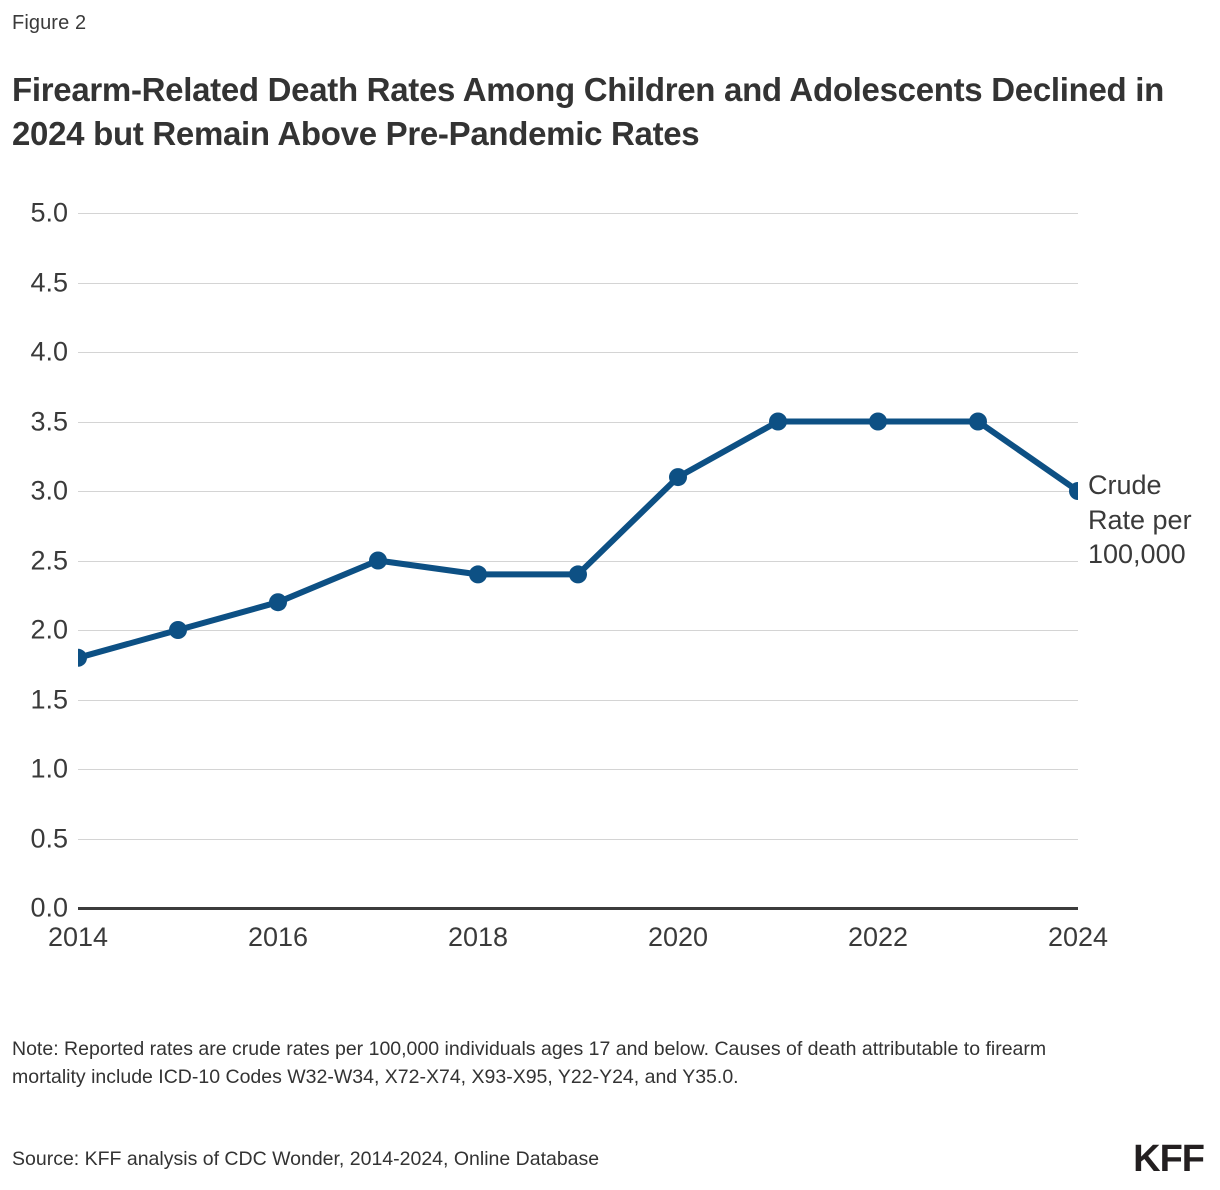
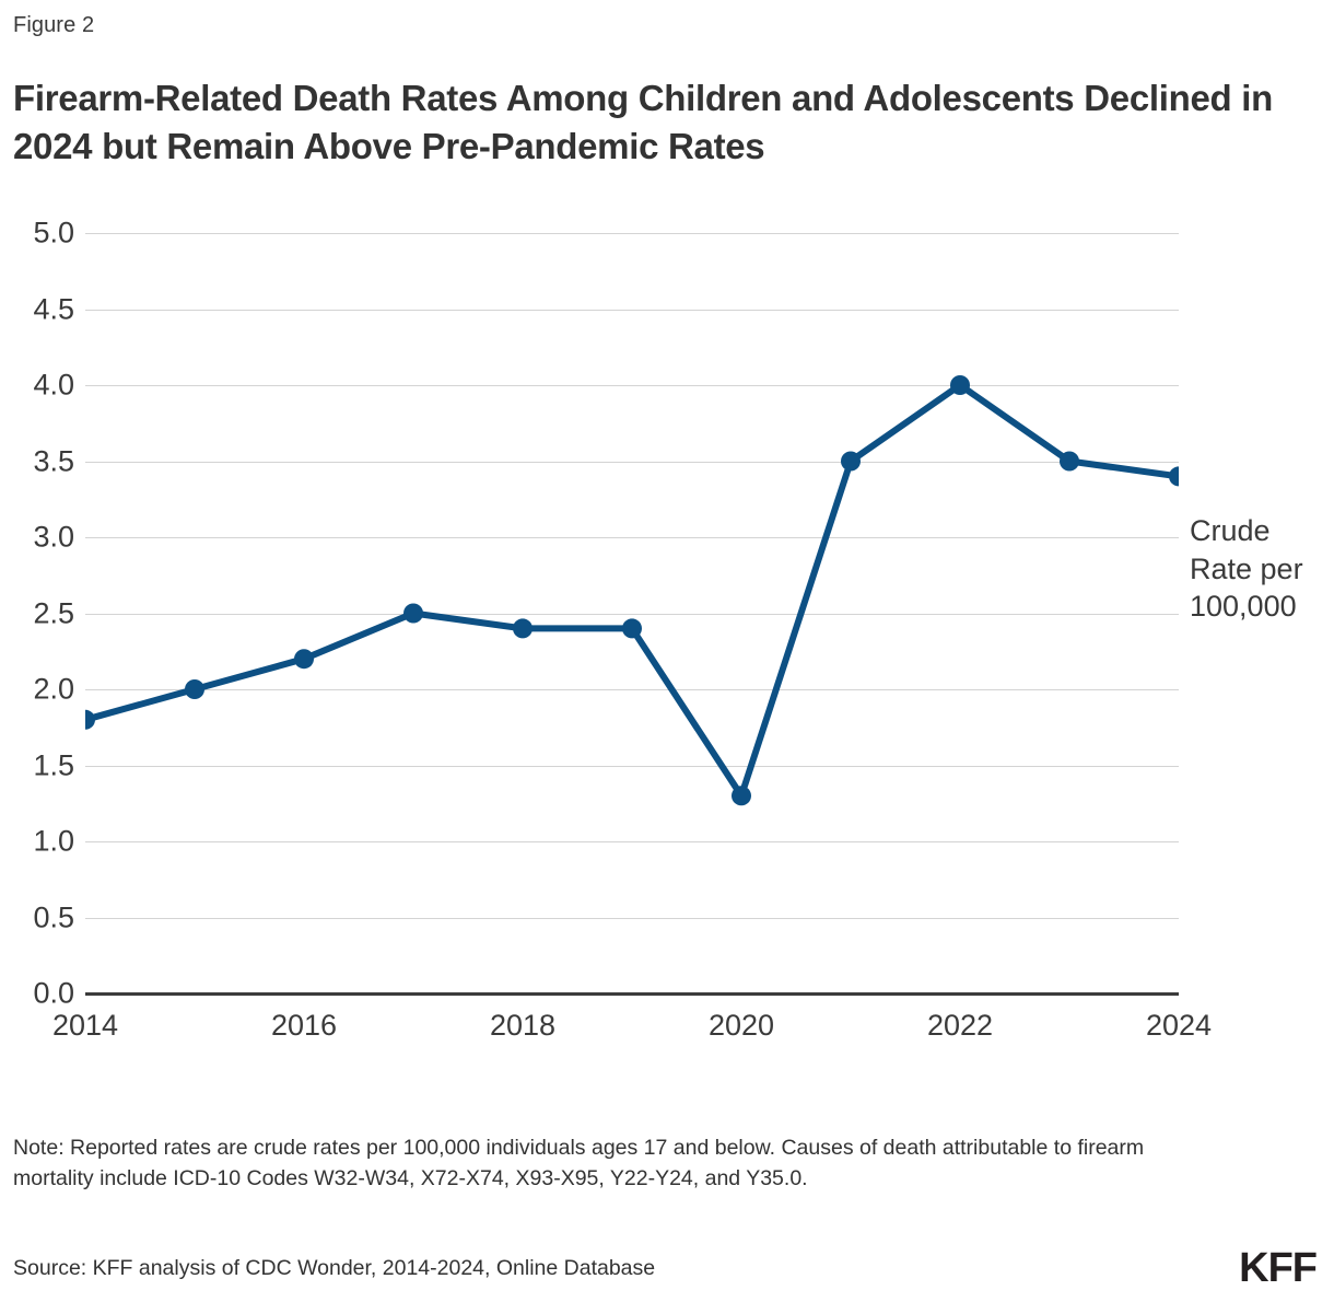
2020: 3.1 -> 1.3
2022: 3.5 -> 4.0
2024: 3.0 -> 3.4
